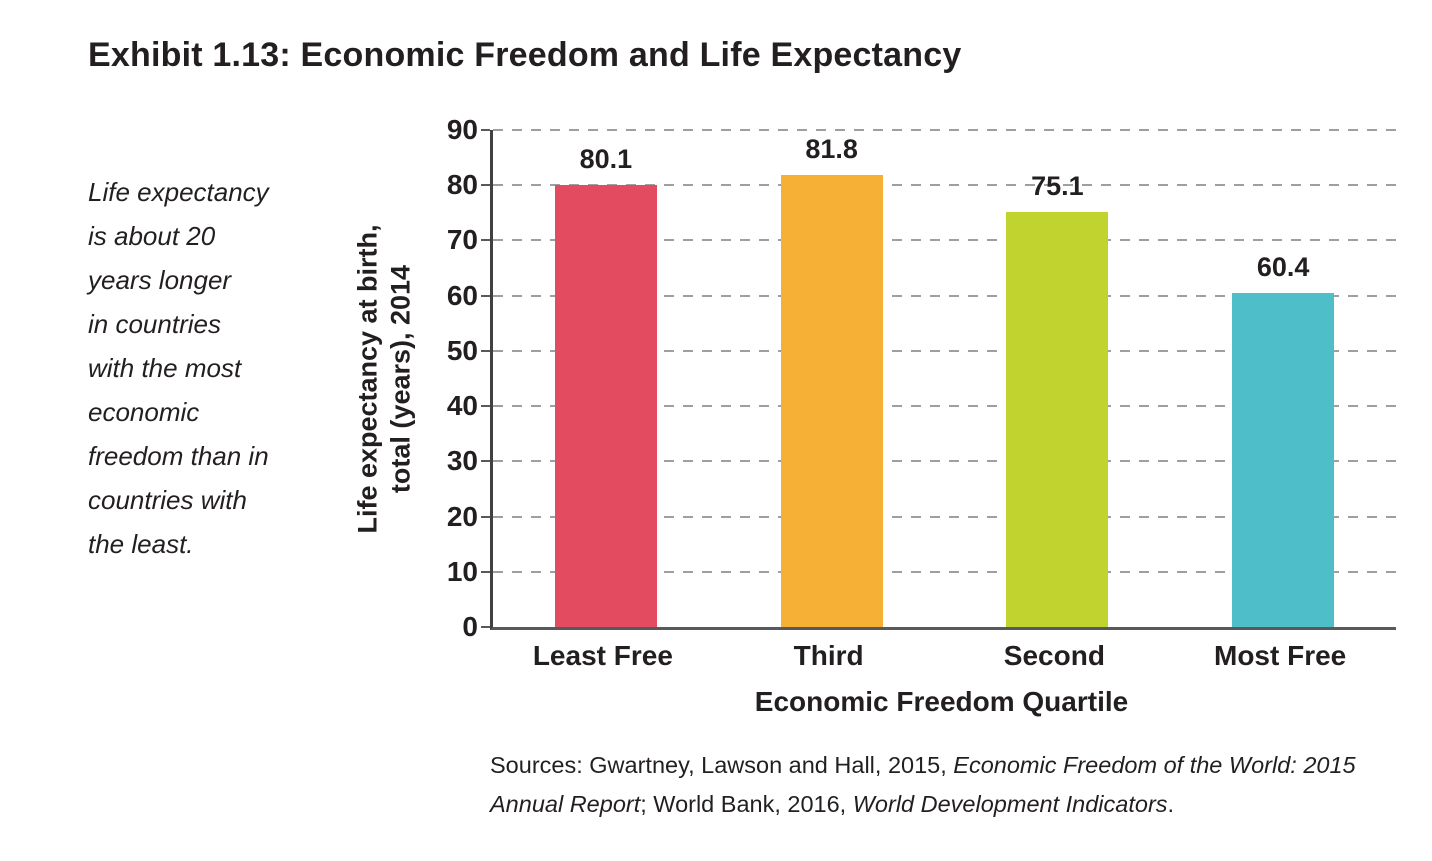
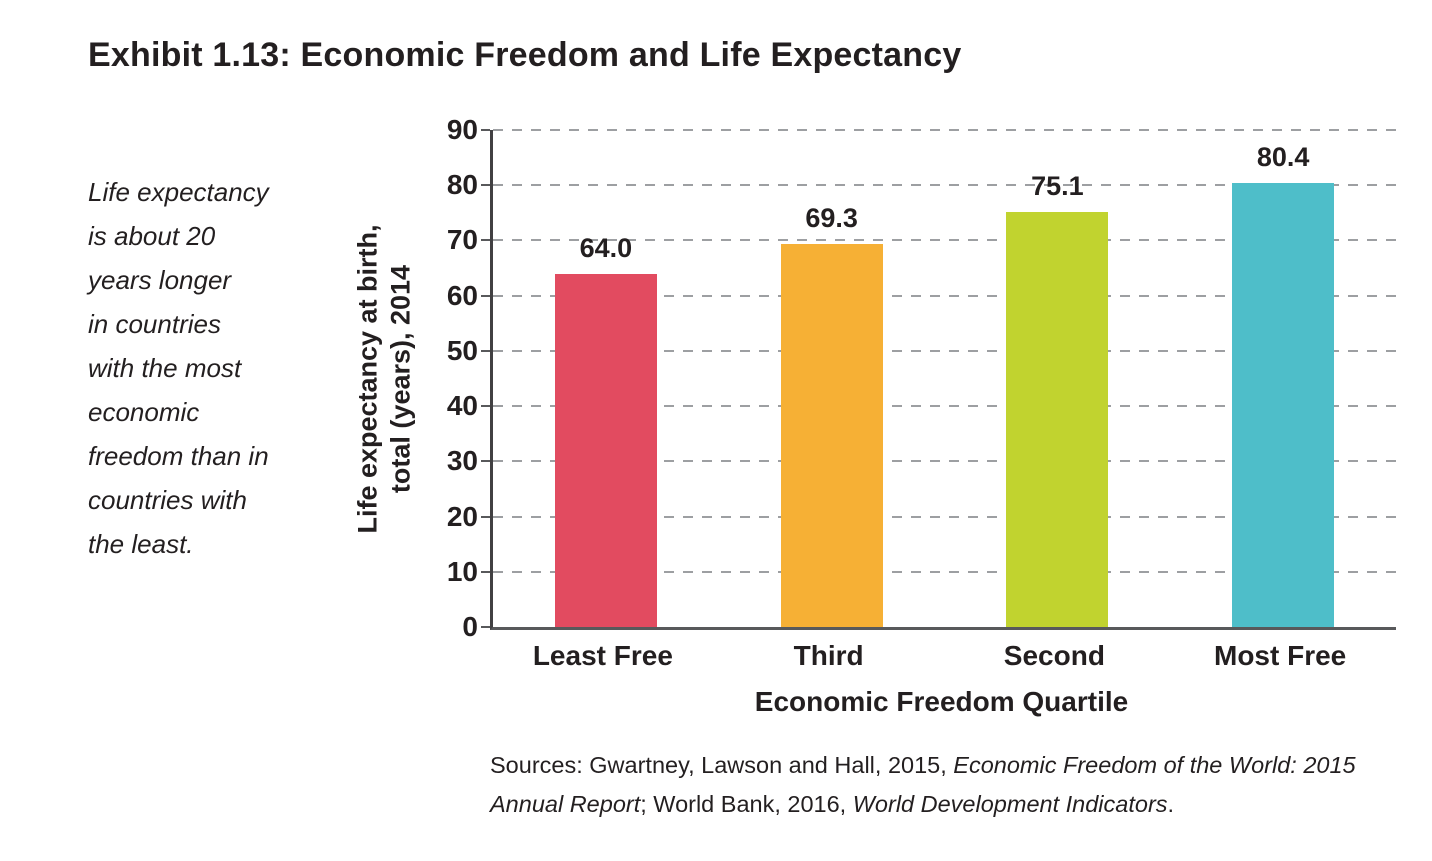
Least Free: 80.1 -> 64.0
Third: 81.8 -> 69.3
Most Free: 60.4 -> 80.4
